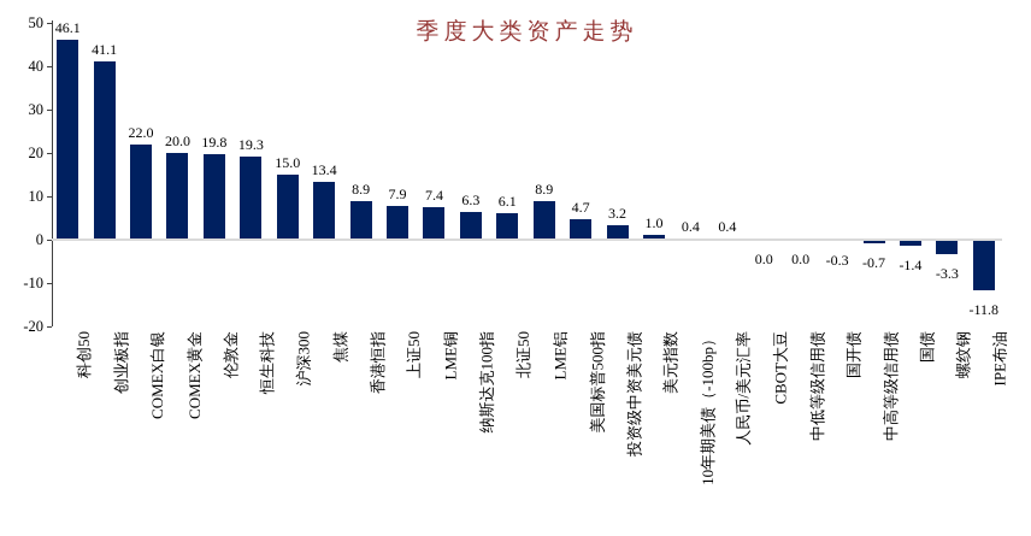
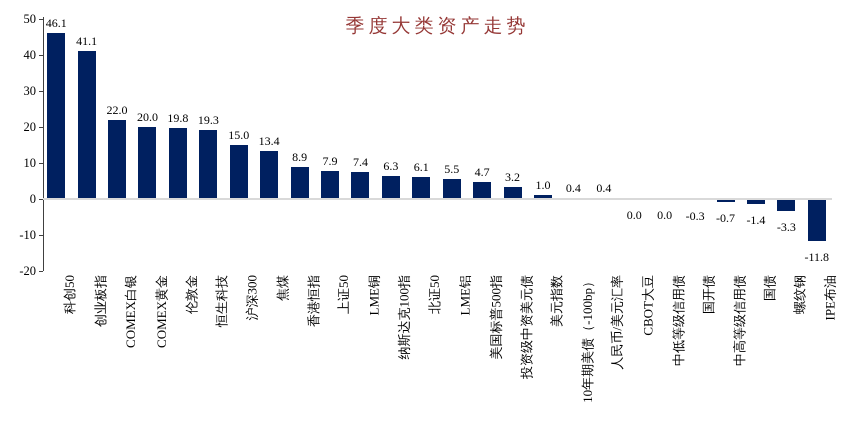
LME铝: 8.9 -> 5.5
